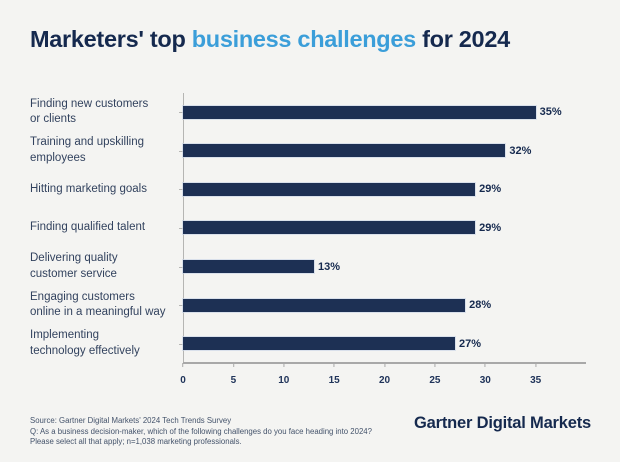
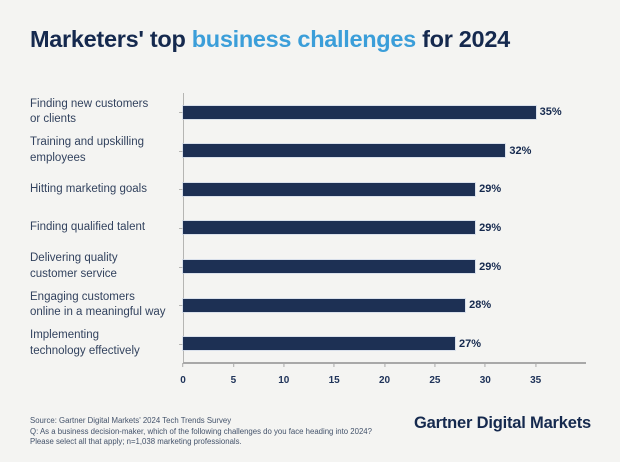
Delivering quality customer service: 13% -> 29%
